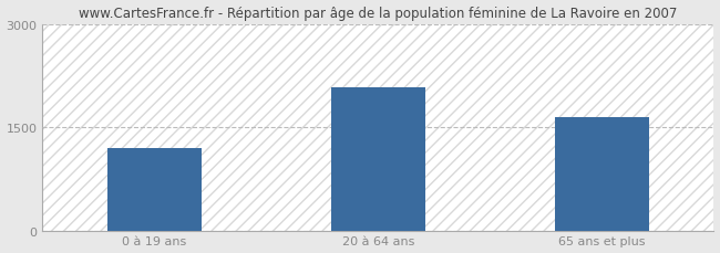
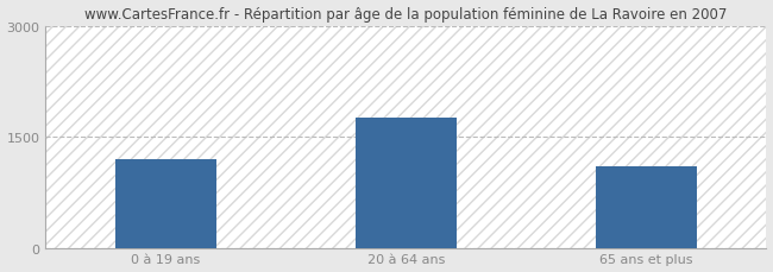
20 à 64 ans: 2080 -> 1750
65 ans et plus: 1640 -> 1100
